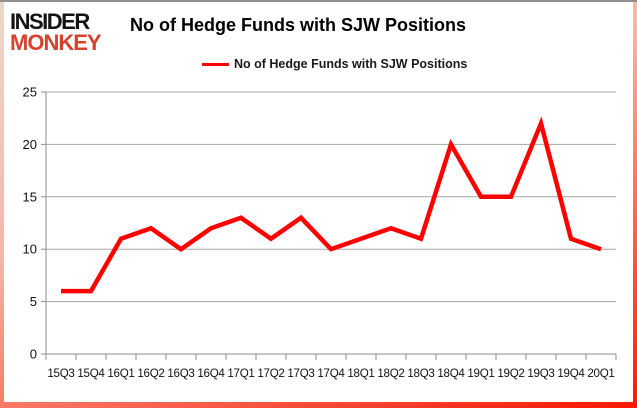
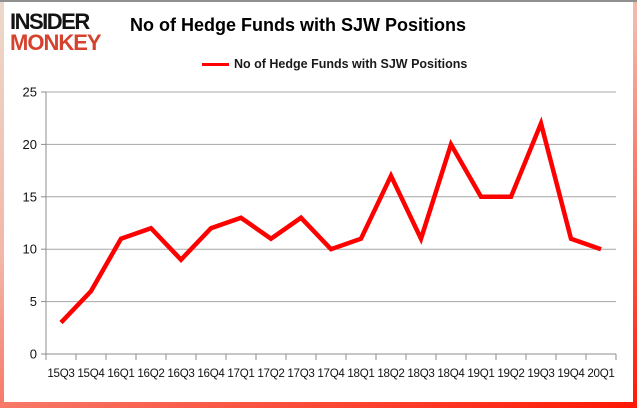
15Q3: 6 -> 3
16Q3: 10 -> 9
18Q2: 12 -> 17
